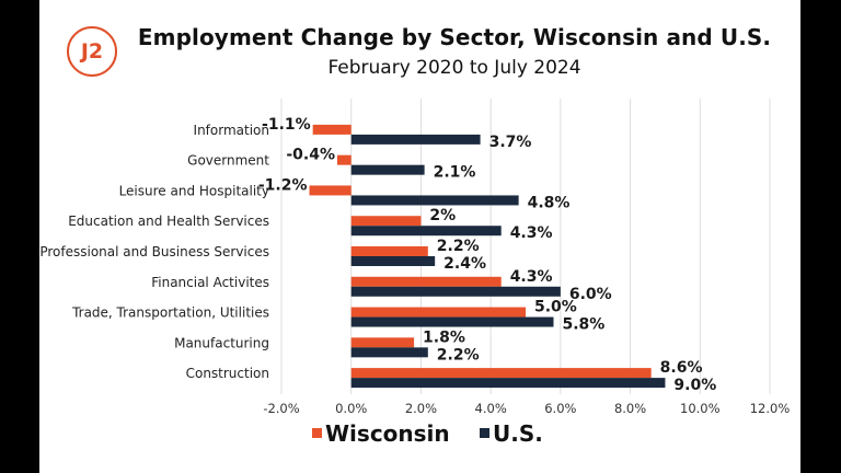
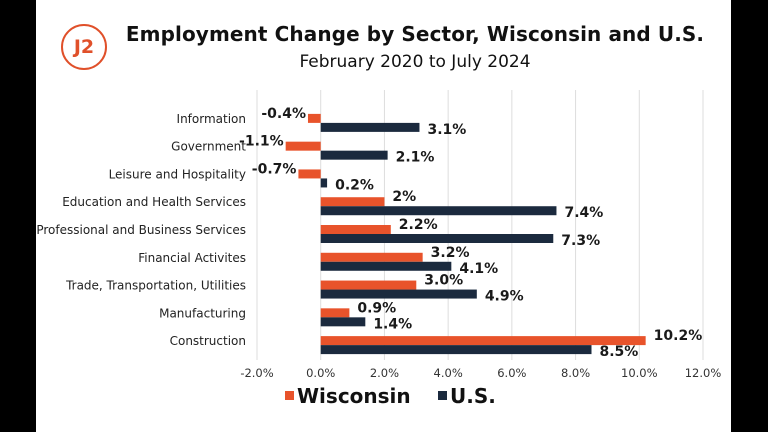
Wisconsin/Information: -1.1% -> -0.4%
U.S./Information: 3.7% -> 3.1%
Wisconsin/Government: -0.4% -> -1.1%
Wisconsin/Leisure and Hospitality: -1.2% -> -0.7%
U.S./Leisure and Hospitality: 4.8% -> 0.2%
U.S./Education and Health Services: 4.3% -> 7.4%
U.S./Professional and Business Services: 2.4% -> 7.3%
Wisconsin/Financial Activites: 4.3% -> 3.2%
U.S./Financial Activites: 6.0% -> 4.1%
Wisconsin/Trade, Transportation, Utilities: 5.0% -> 3.0%
U.S./Trade, Transportation, Utilities: 5.8% -> 4.9%
Wisconsin/Manufacturing: 1.8% -> 0.9%
U.S./Manufacturing: 2.2% -> 1.4%
Wisconsin/Construction: 8.6% -> 10.2%
U.S./Construction: 9.0% -> 8.5%
